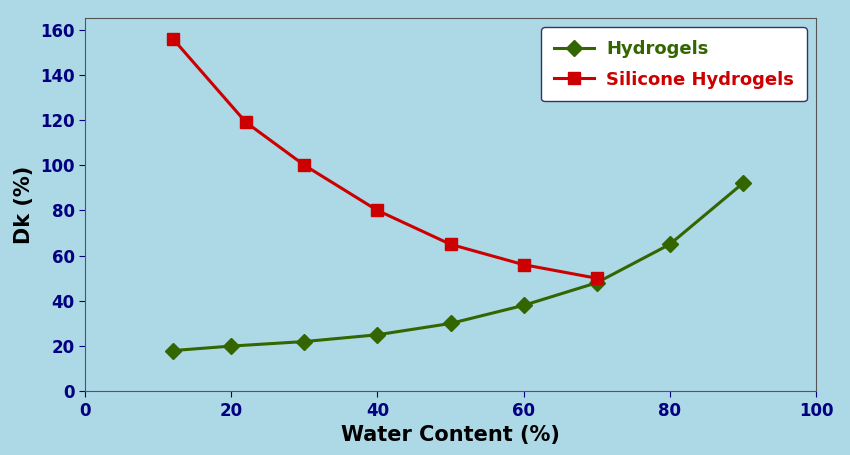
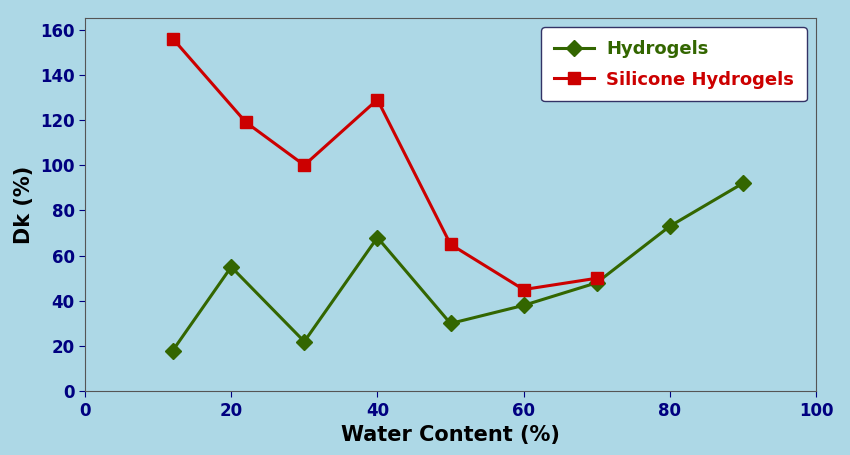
Hydrogels/20: 20 -> 55
Hydrogels/40: 25 -> 68
Silicone Hydrogels/40: 80 -> 129
Silicone Hydrogels/60: 56 -> 45
Hydrogels/80: 65 -> 73
